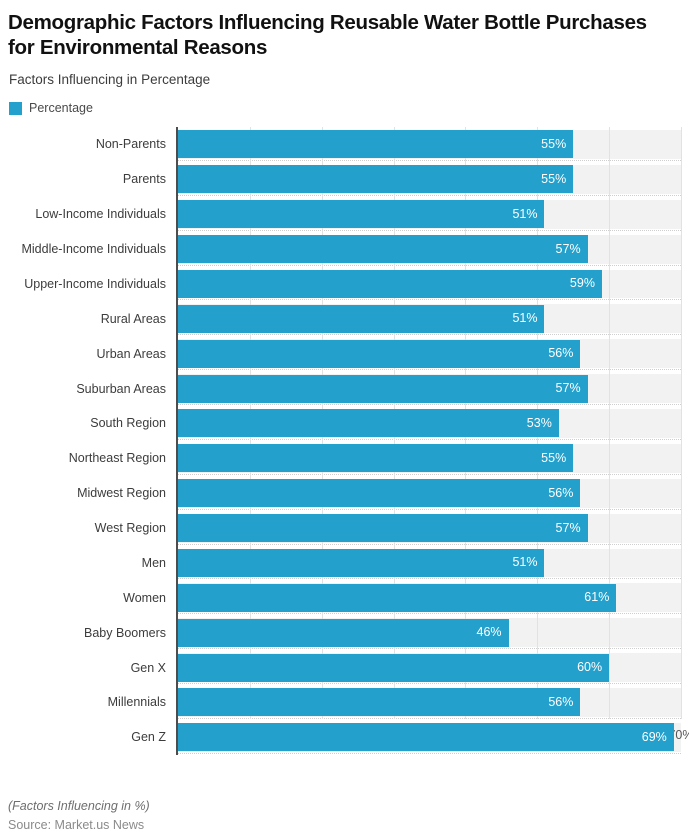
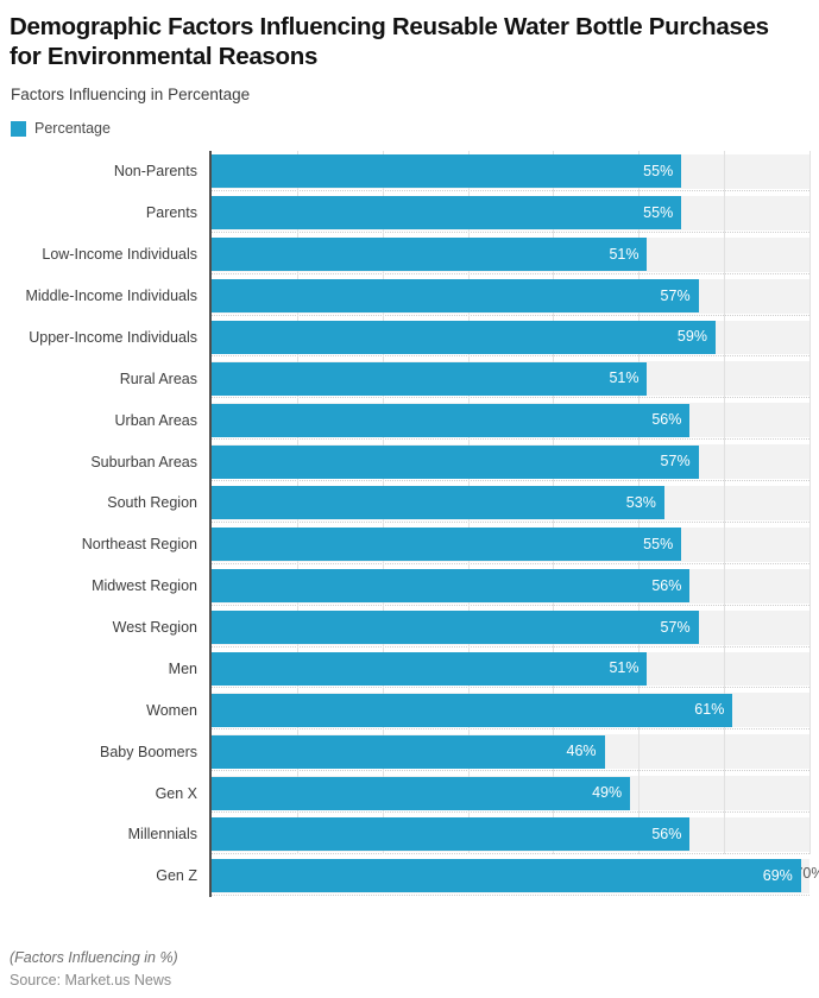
Gen X: 60% -> 49%
